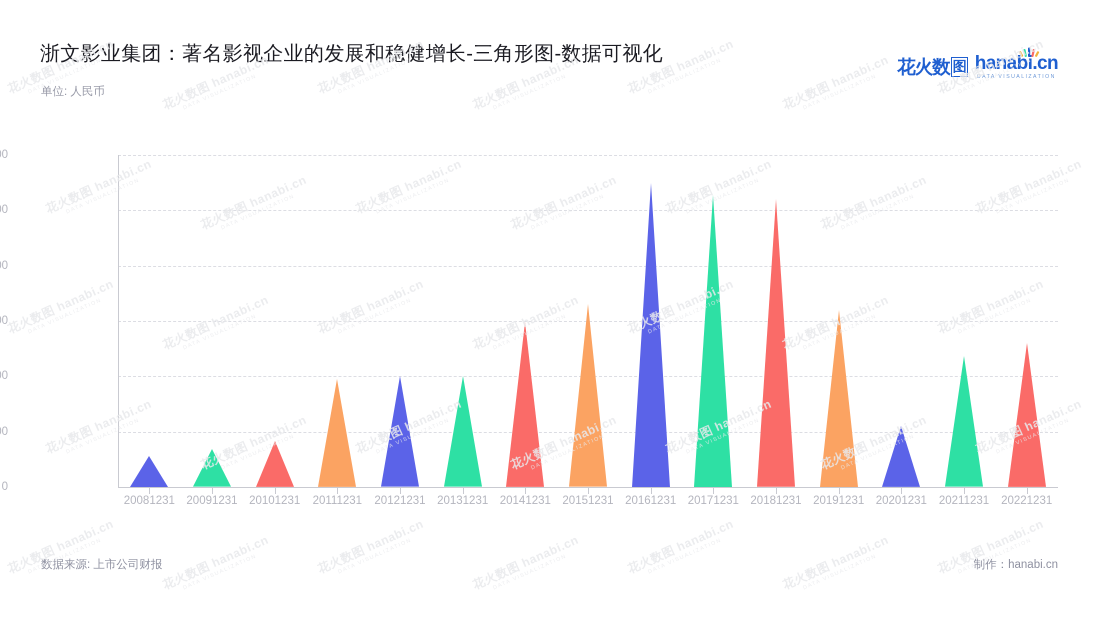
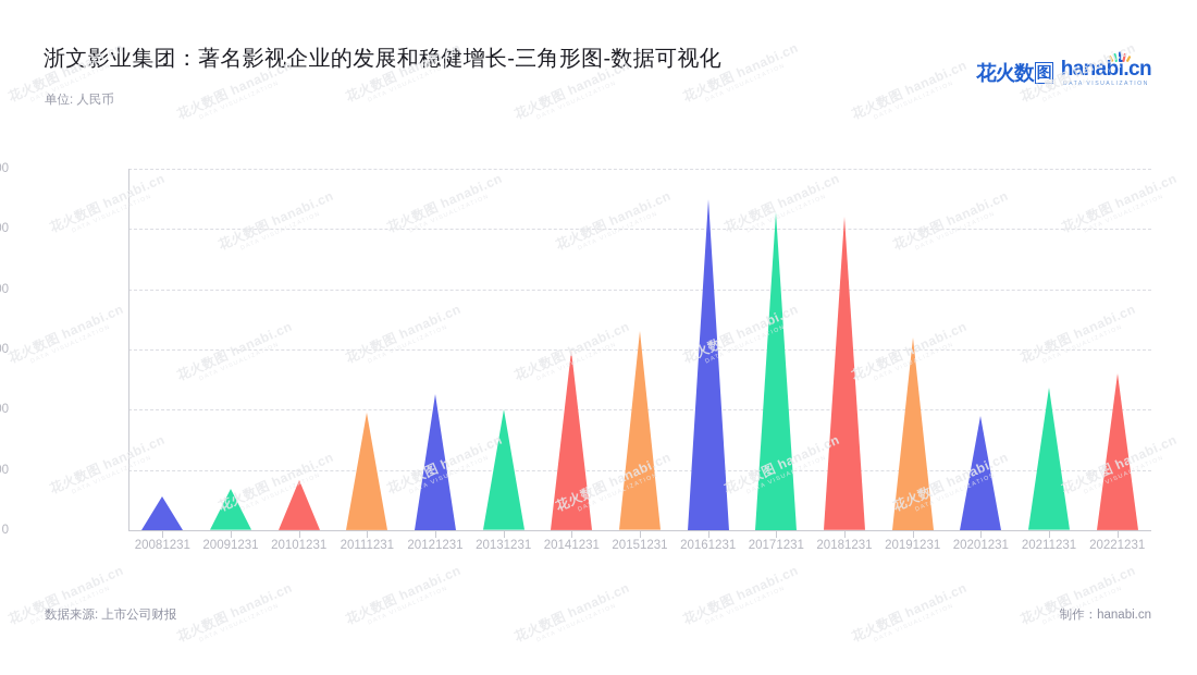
20121231: 1000000000 -> 1130000000
20201231: 550000000 -> 950000000
